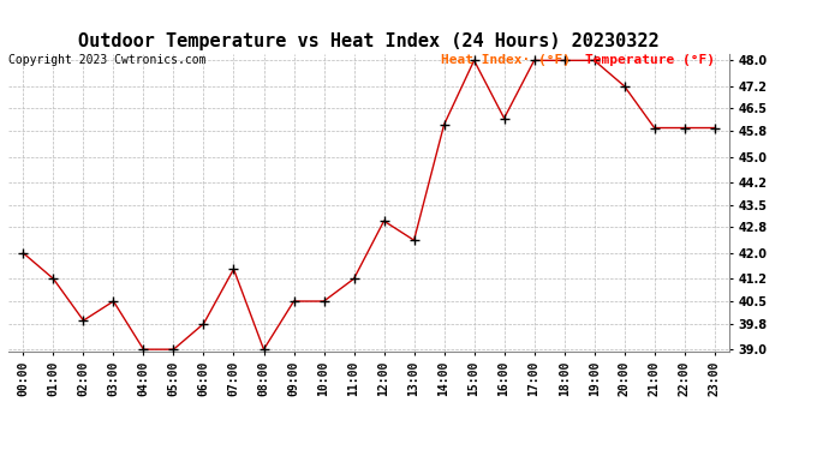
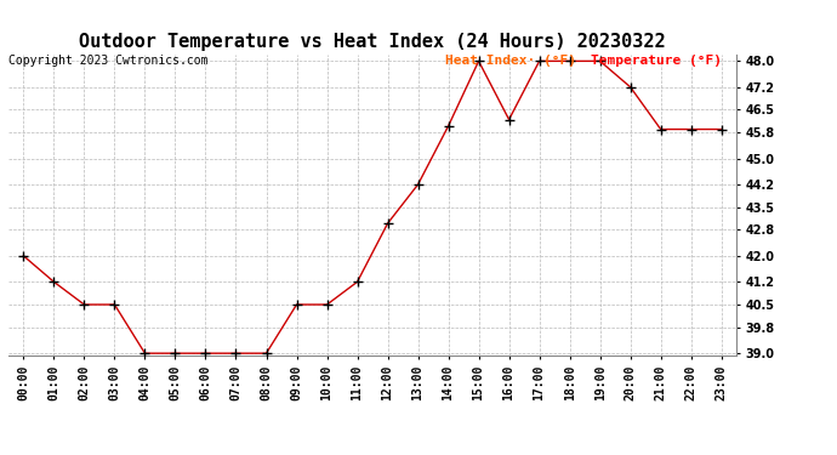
02:00: 39.9 -> 40.5
06:00: 39.8 -> 39.0
07:00: 41.5 -> 39.0
13:00: 42.4 -> 44.2
